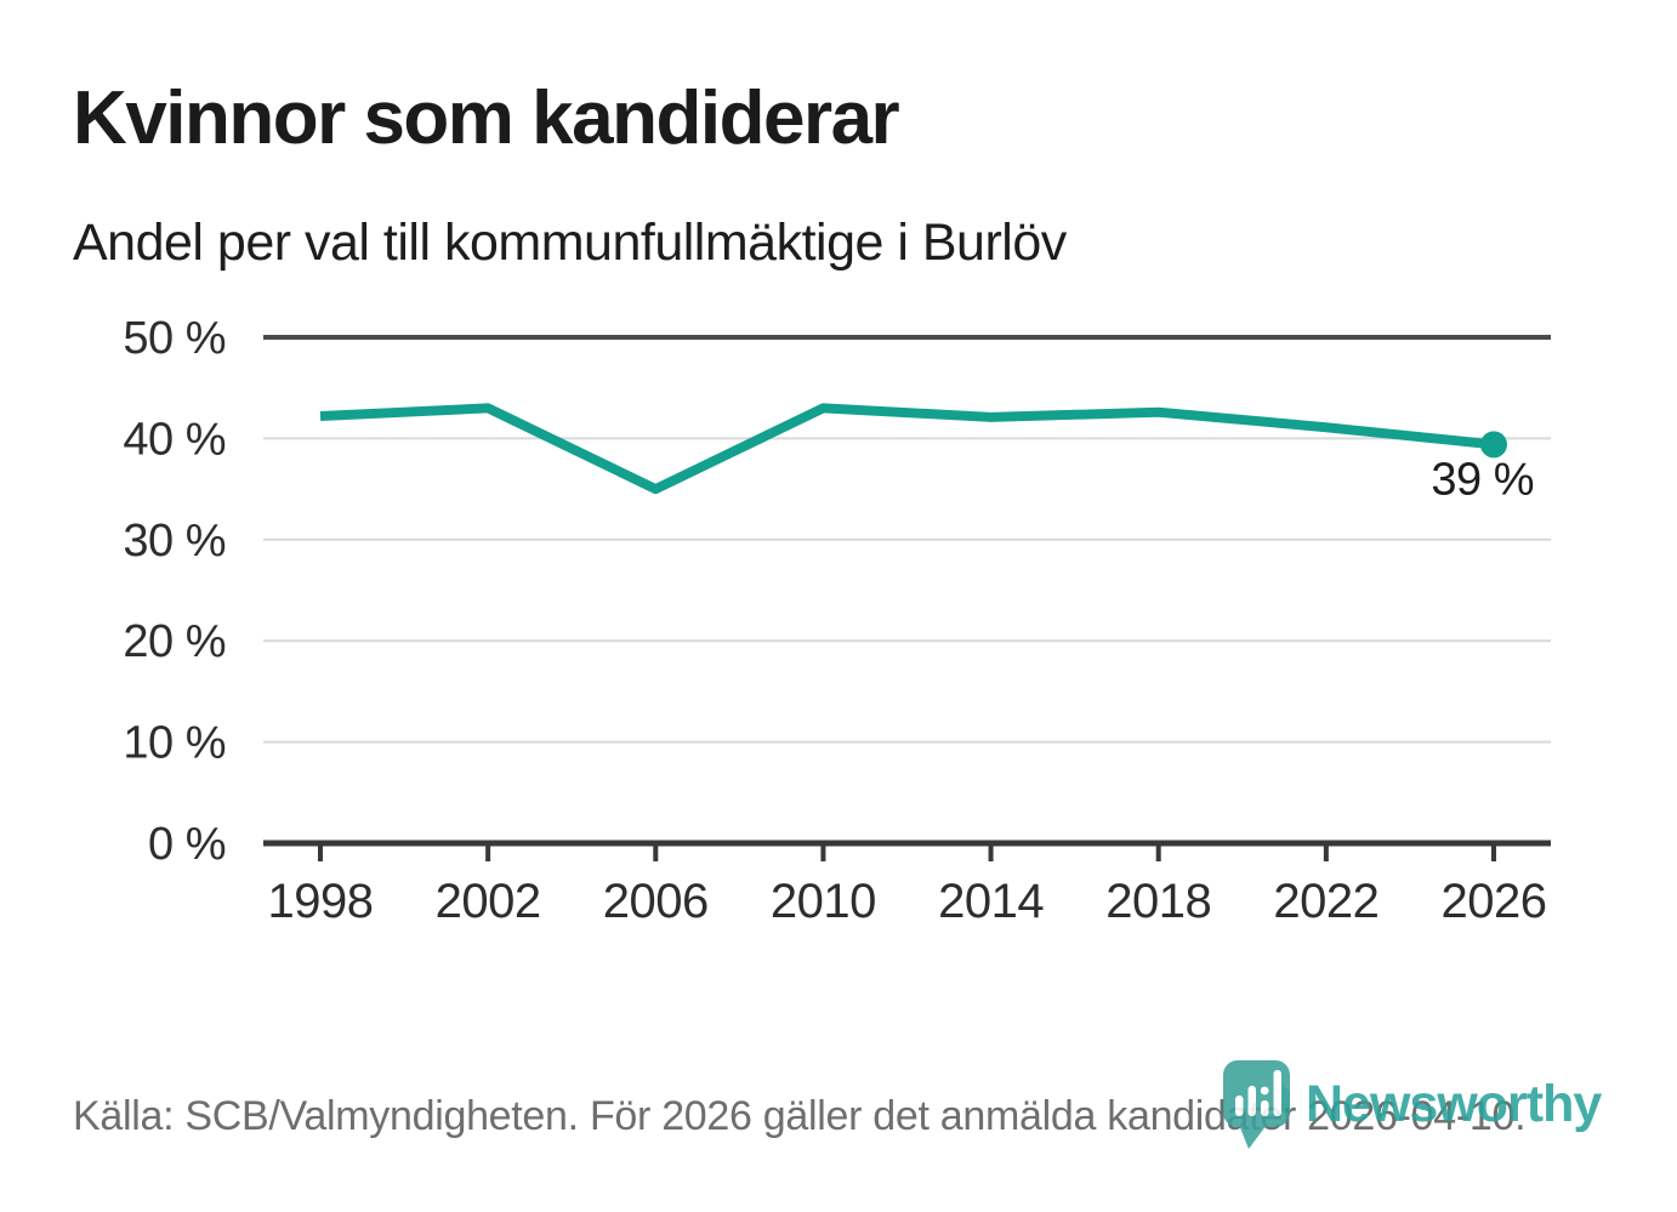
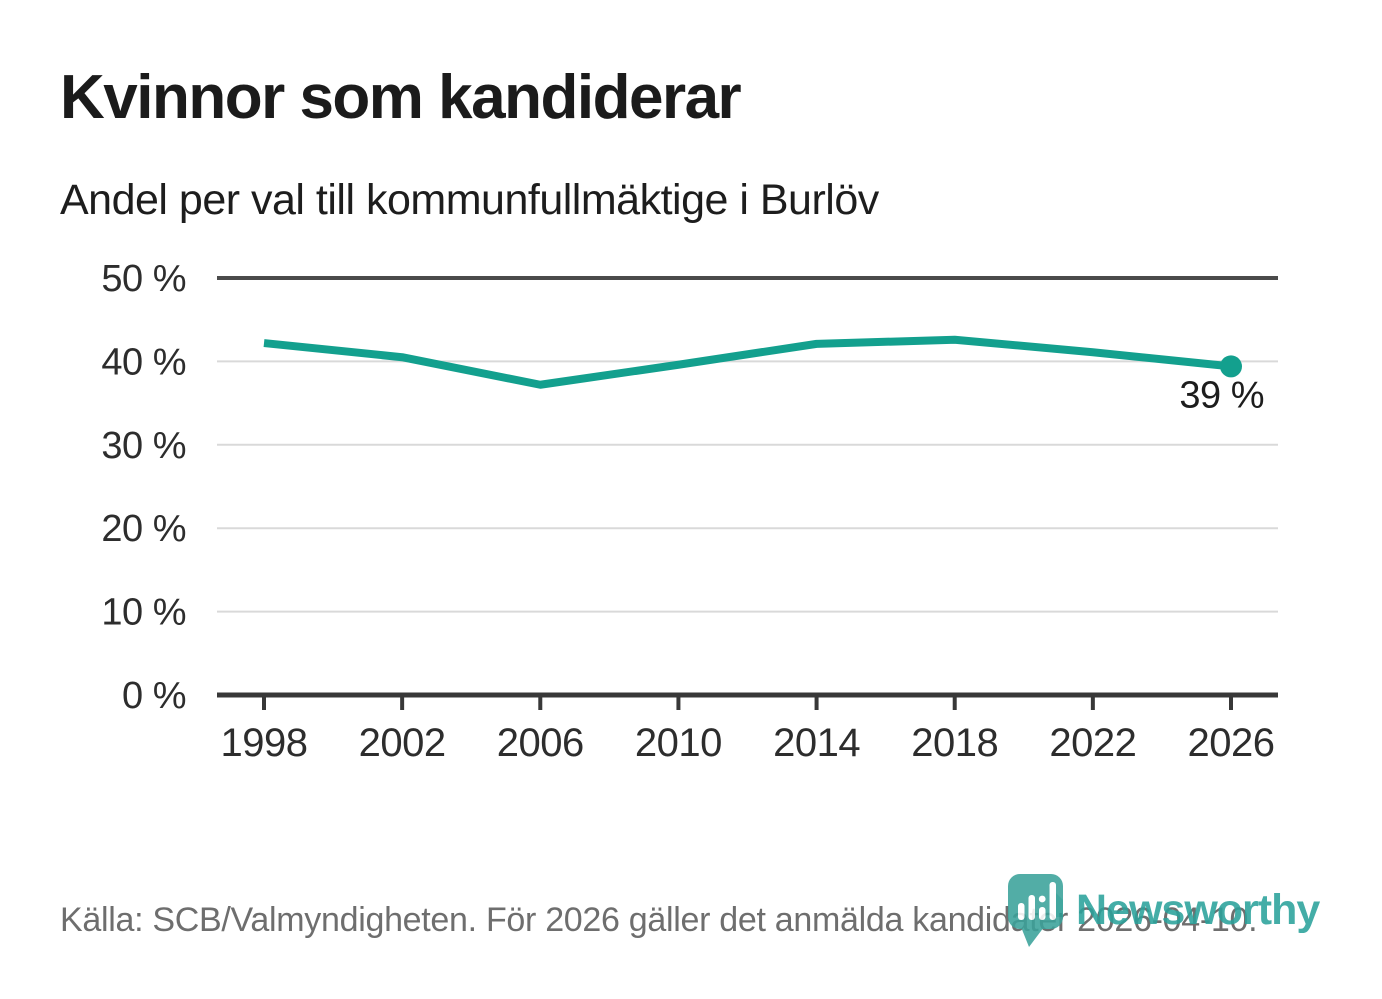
2002: 43% -> 40%
2006: 35% -> 37%
2010: 43% -> 40%
